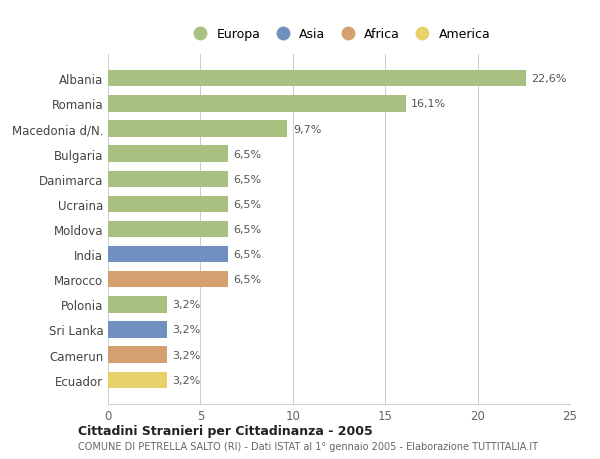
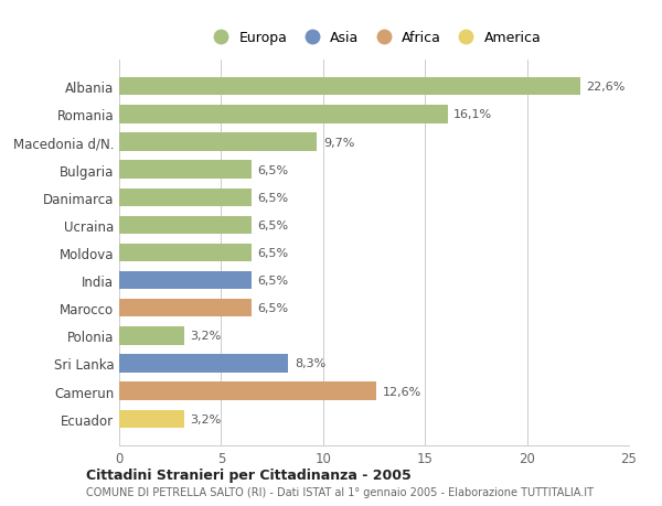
Sri Lanka: 3,2% -> 8,3%
Camerun: 3,2% -> 12,6%
